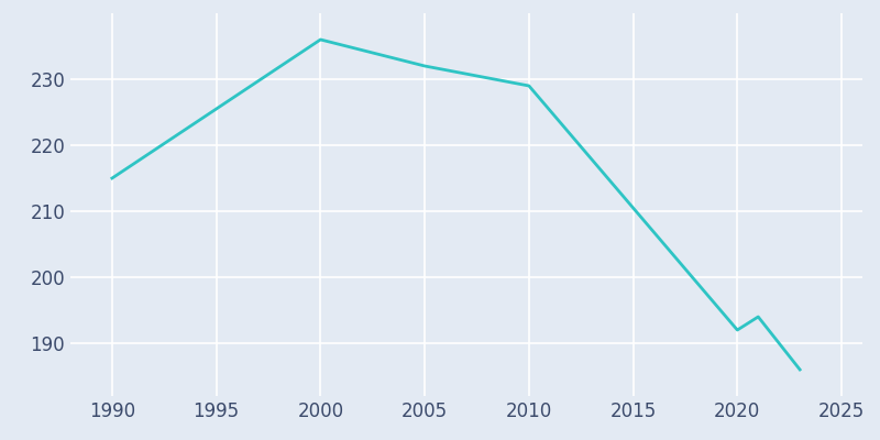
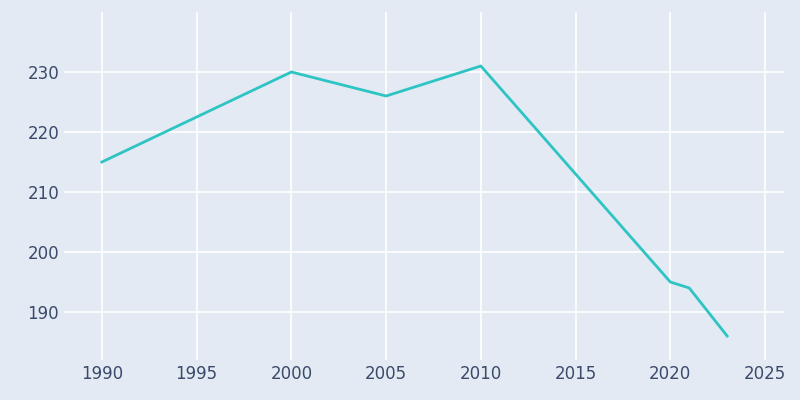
2000: 236 -> 230
2005: 232 -> 226
2010: 229 -> 231
2020: 192 -> 195
